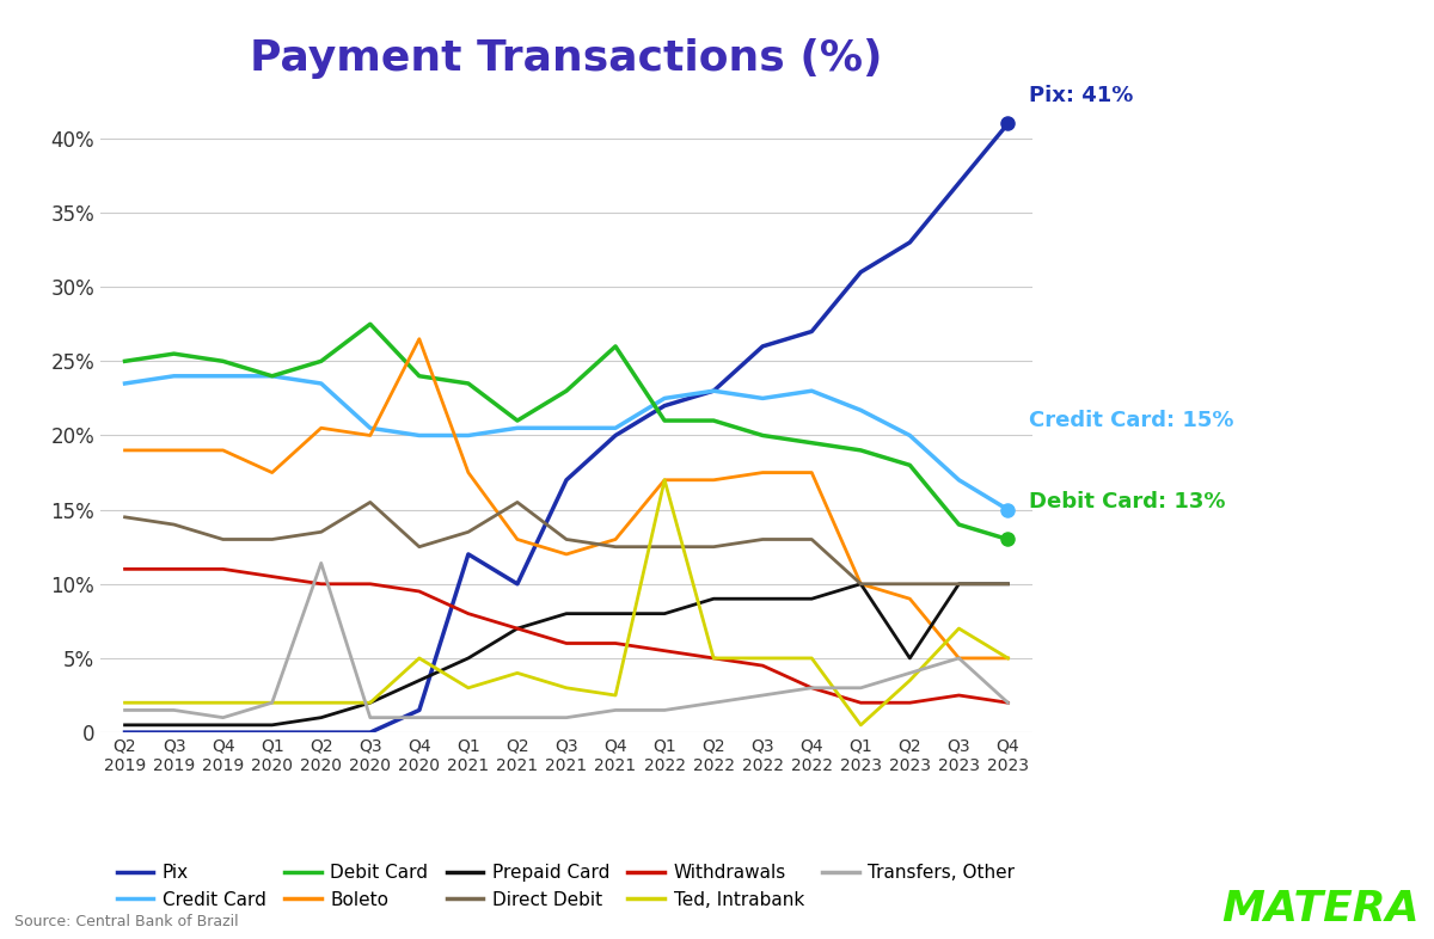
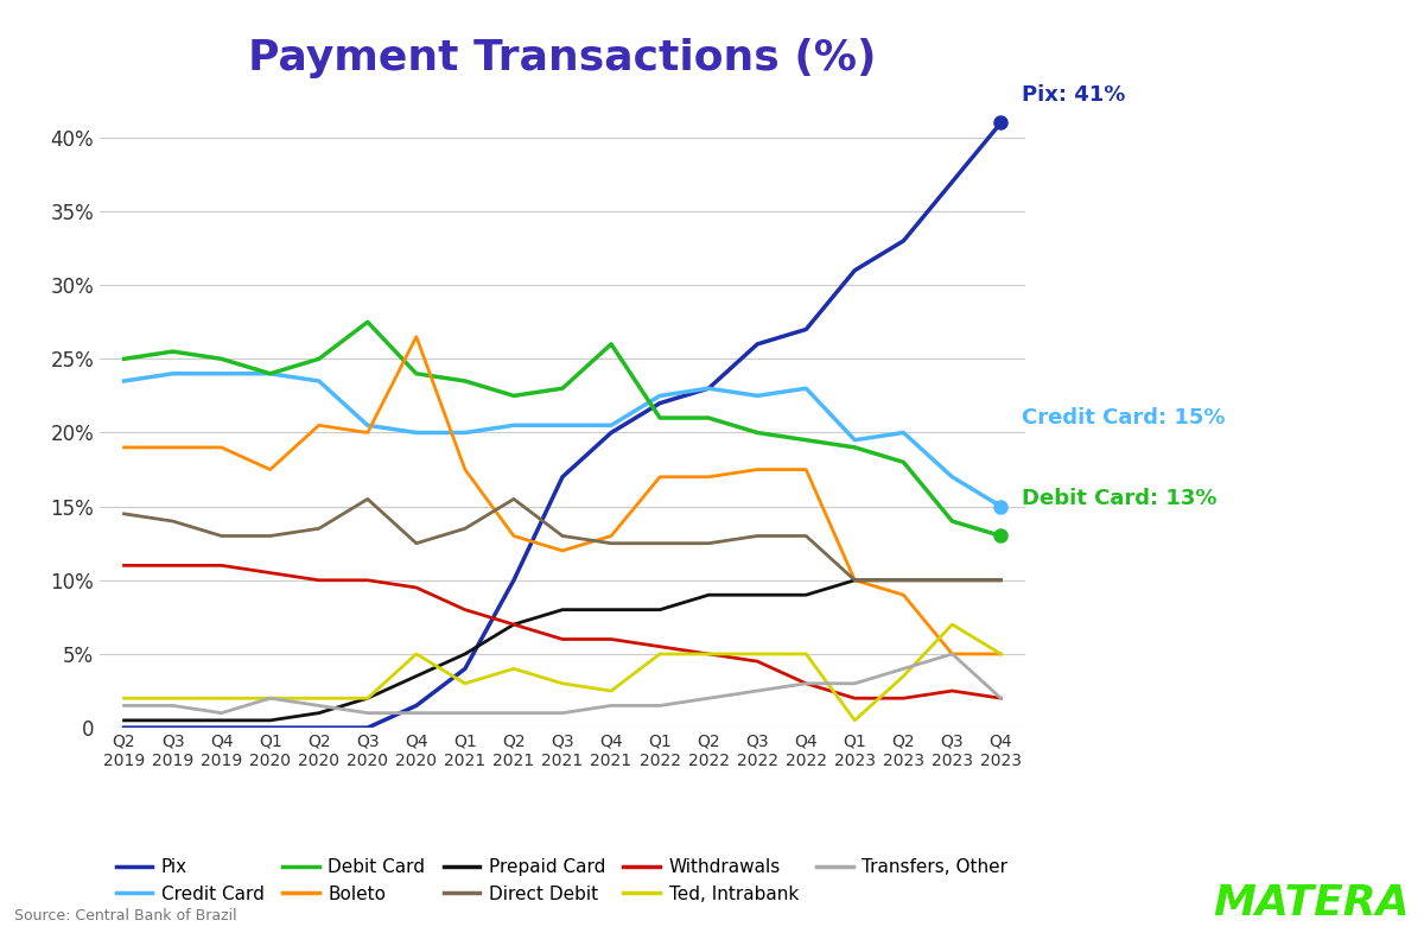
Transfers, Other/Q2 2020: 11.4% -> 1.5%
Pix/Q1 2021: 12.0% -> 4.0%
Debit Card/Q2 2021: 21.0% -> 22.5%
Ted, Intrabank/Q1 2022: 17.0% -> 5.0%
Credit Card/Q1 2023: 21.7% -> 19.5%
Prepaid Card/Q2 2023: 5.0% -> 10.0%
